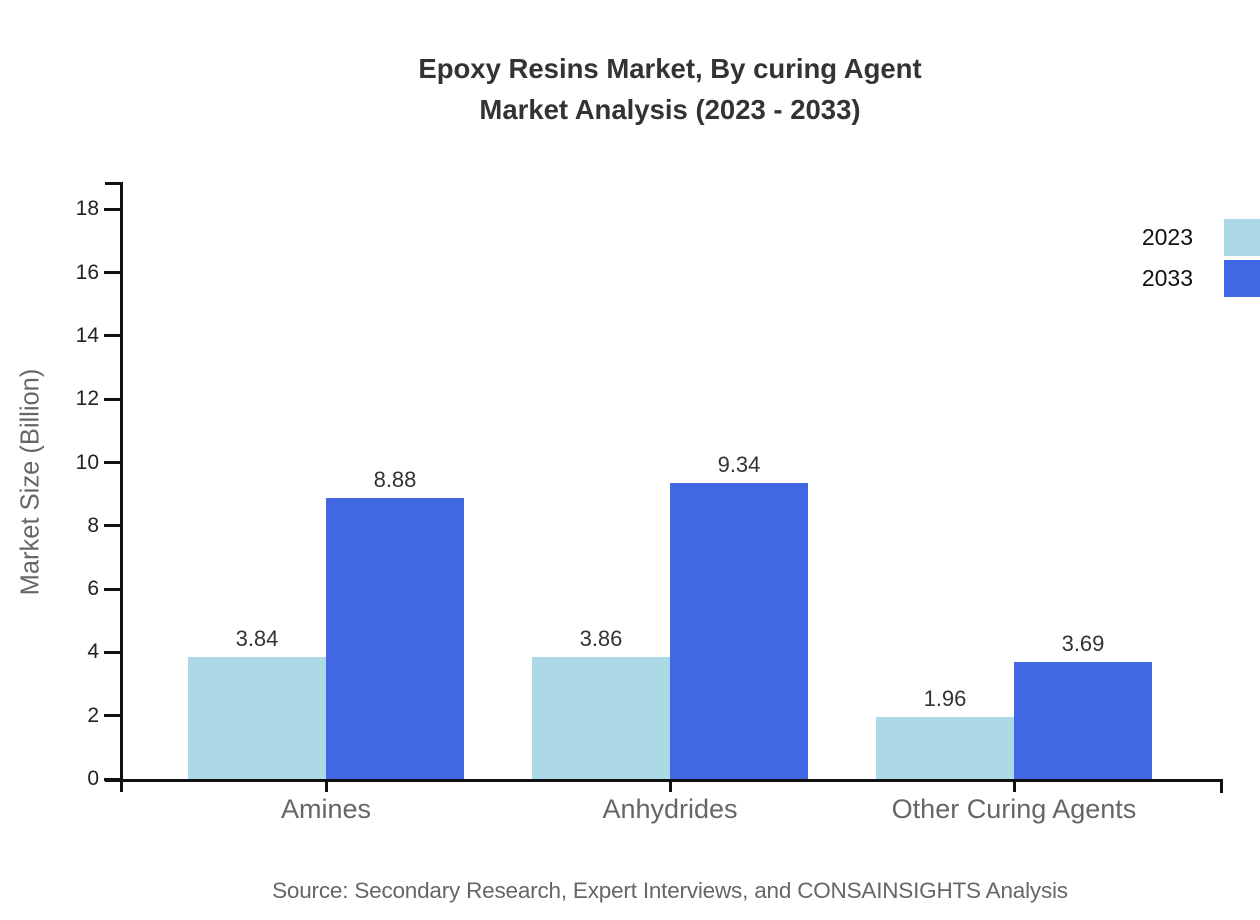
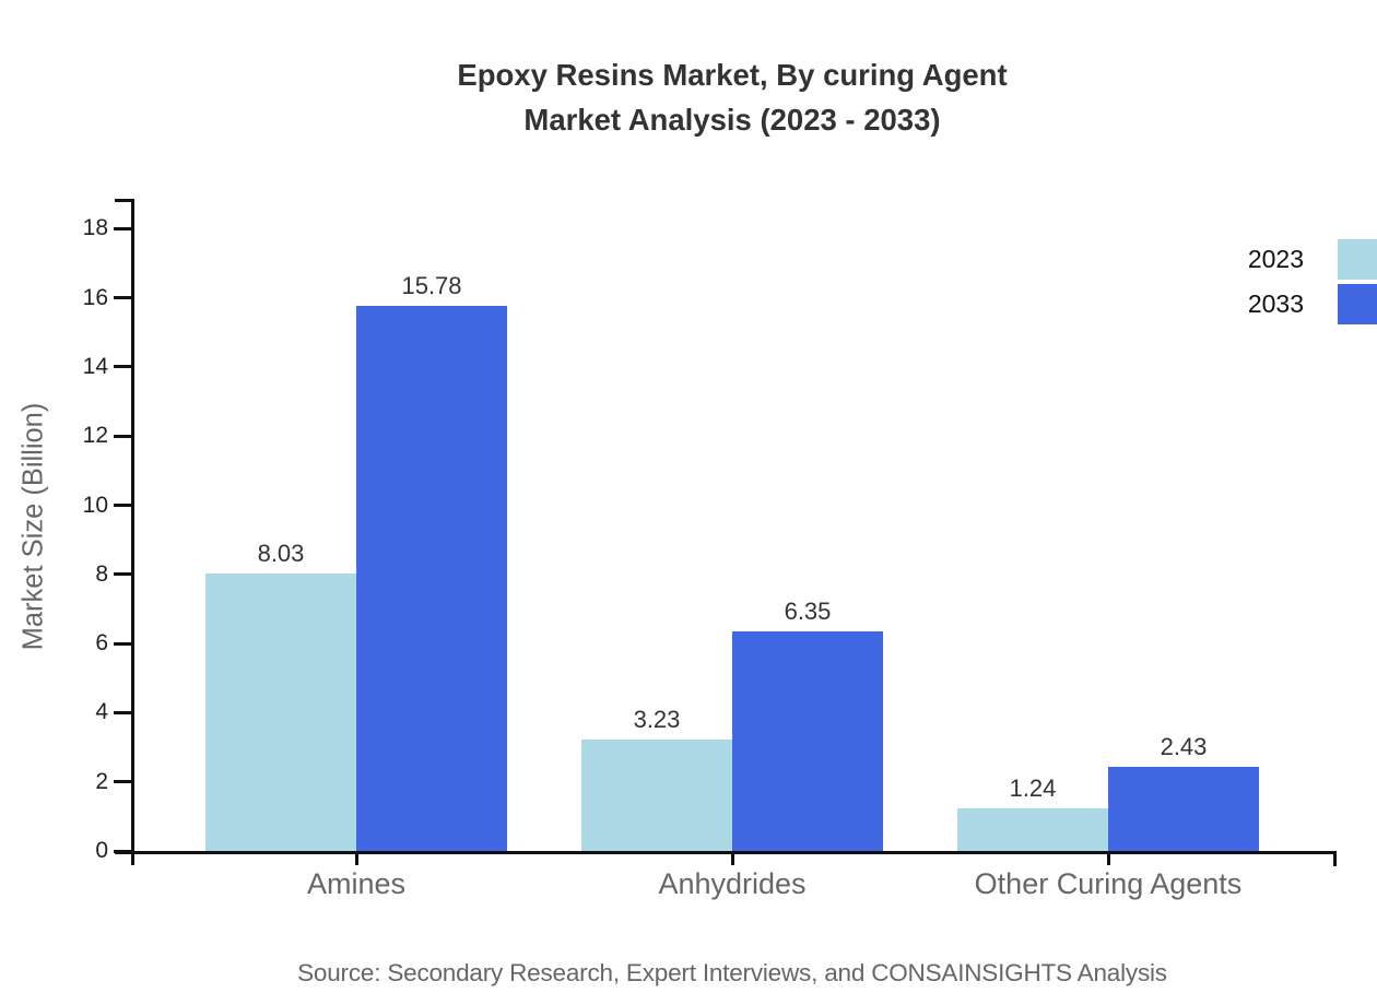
2023/Amines: 3.84 -> 8.03
2033/Amines: 8.88 -> 15.78
2023/Anhydrides: 3.86 -> 3.23
2033/Anhydrides: 9.34 -> 6.35
2023/Other Curing Agents: 1.96 -> 1.24
2033/Other Curing Agents: 3.69 -> 2.43
